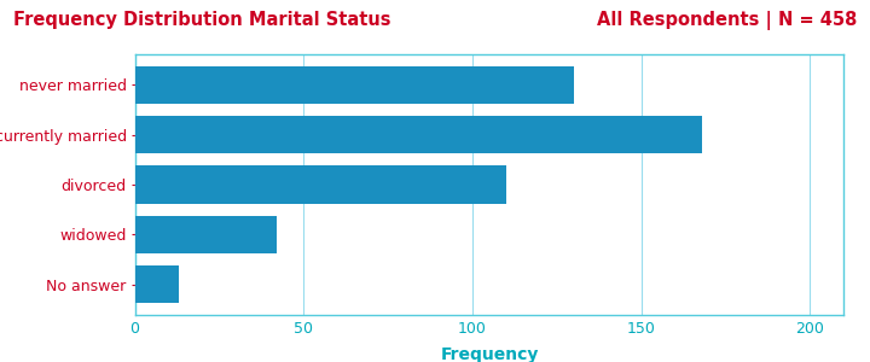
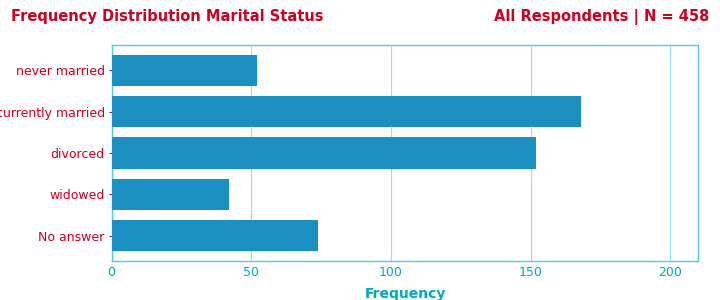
never married: 130 -> 52
divorced: 110 -> 152
No answer: 13 -> 74
